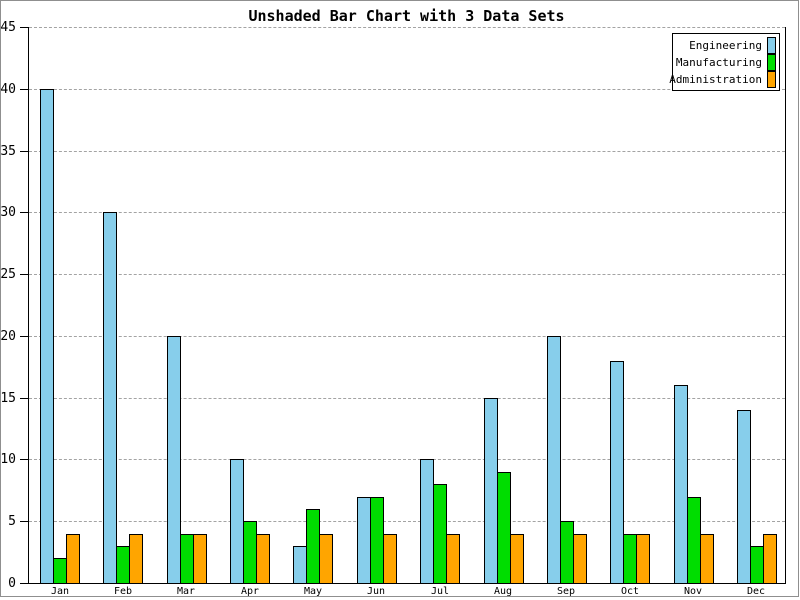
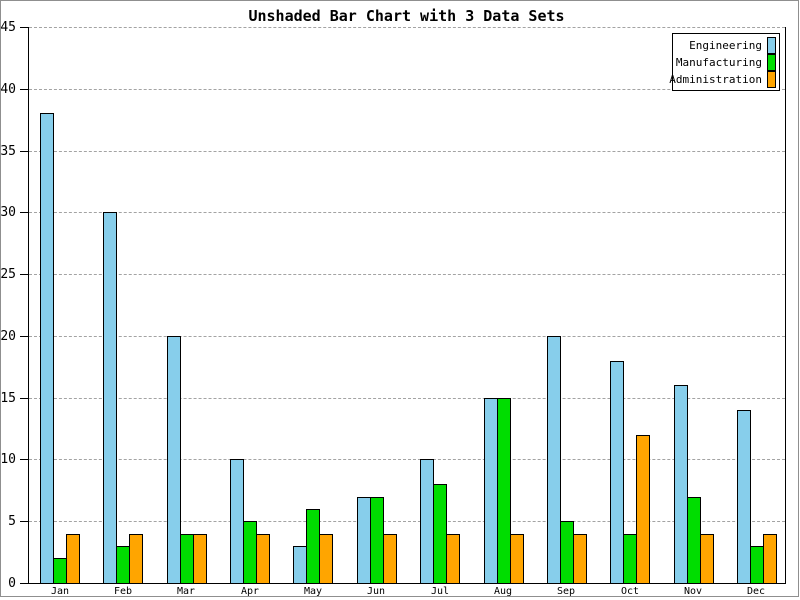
Engineering/Jan: 40 -> 38
Manufacturing/Aug: 9 -> 15
Administration/Oct: 4 -> 12
